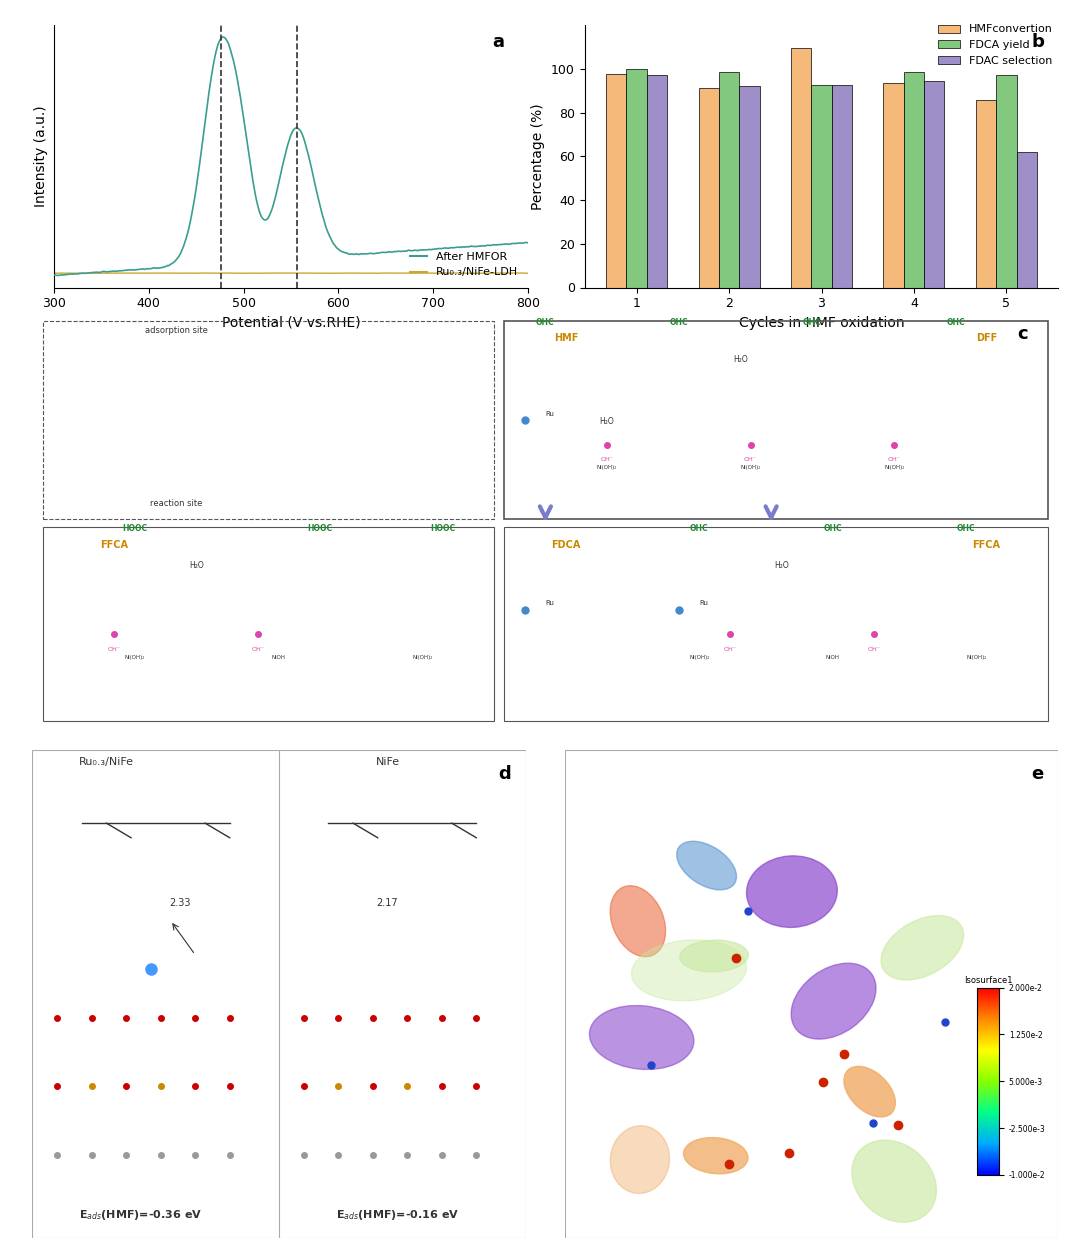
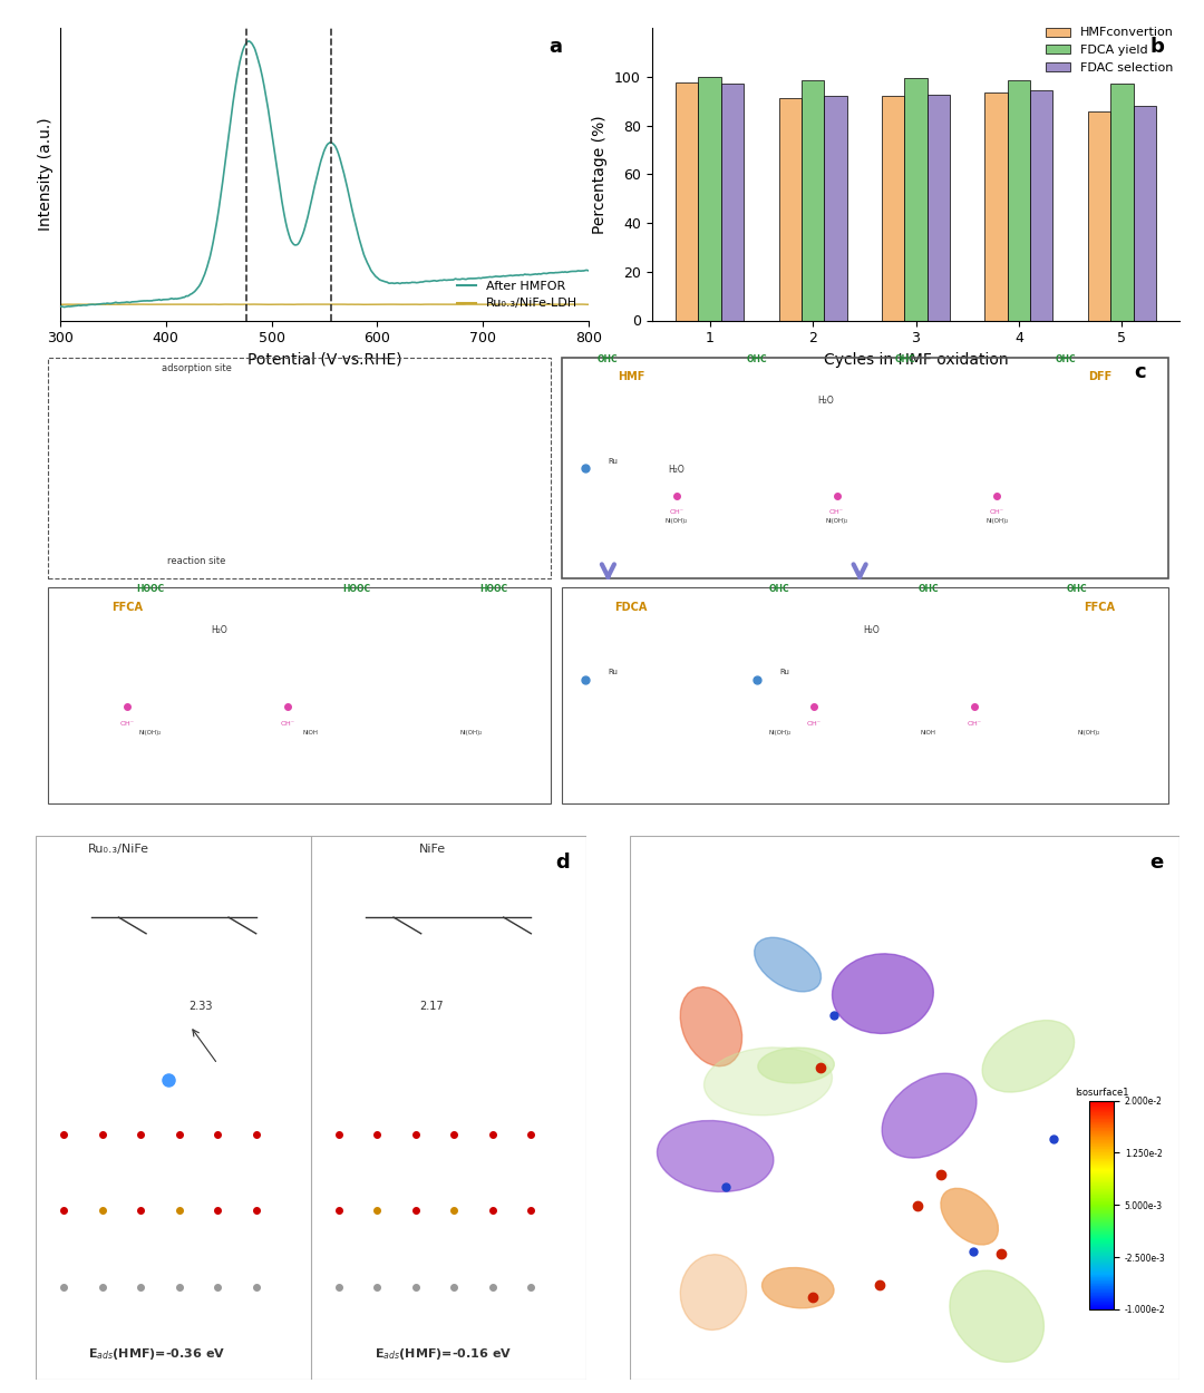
HMFconvertion/3: 109.5 -> 92.0
FDCA yield/3: 92.5 -> 99.5
FDAC selection/5: 62.0 -> 88.0
